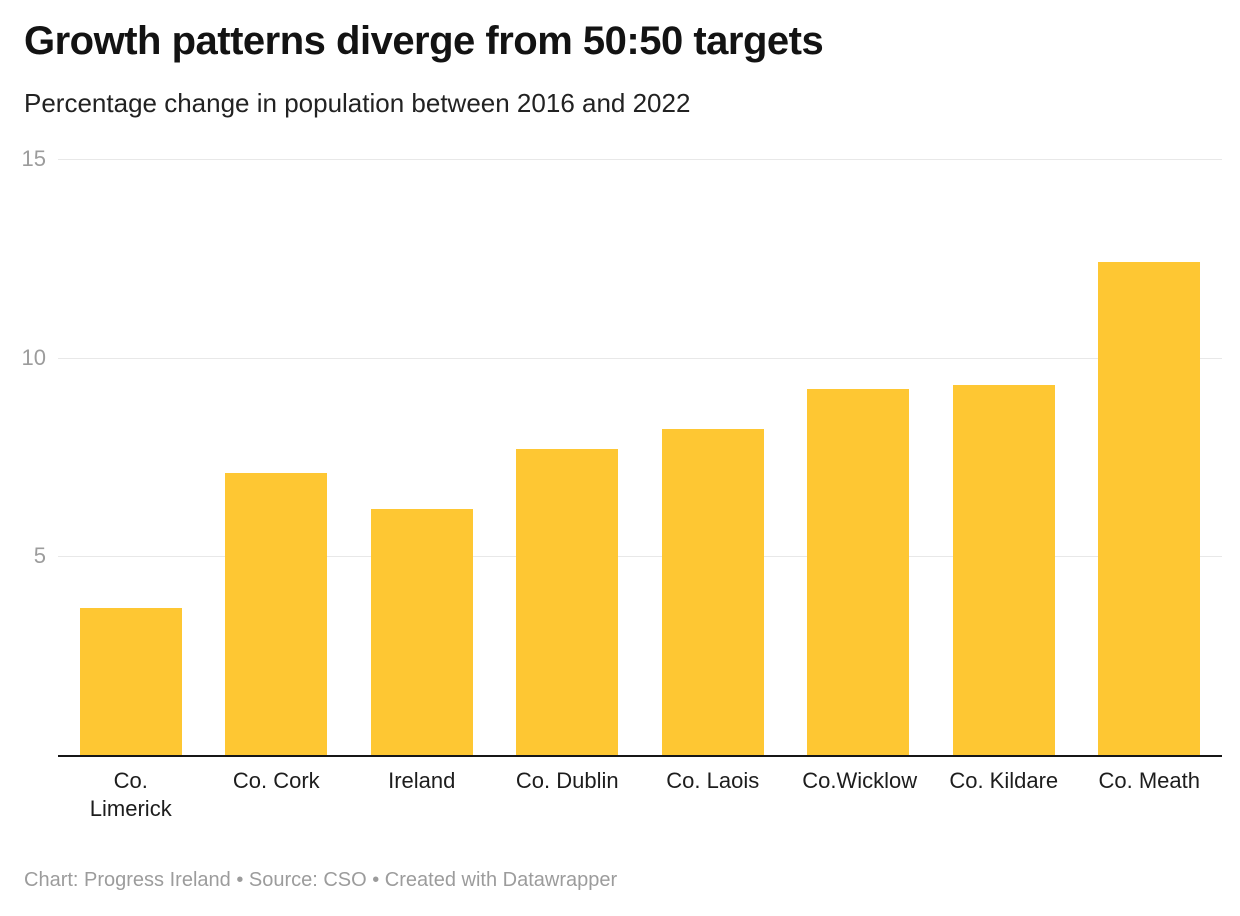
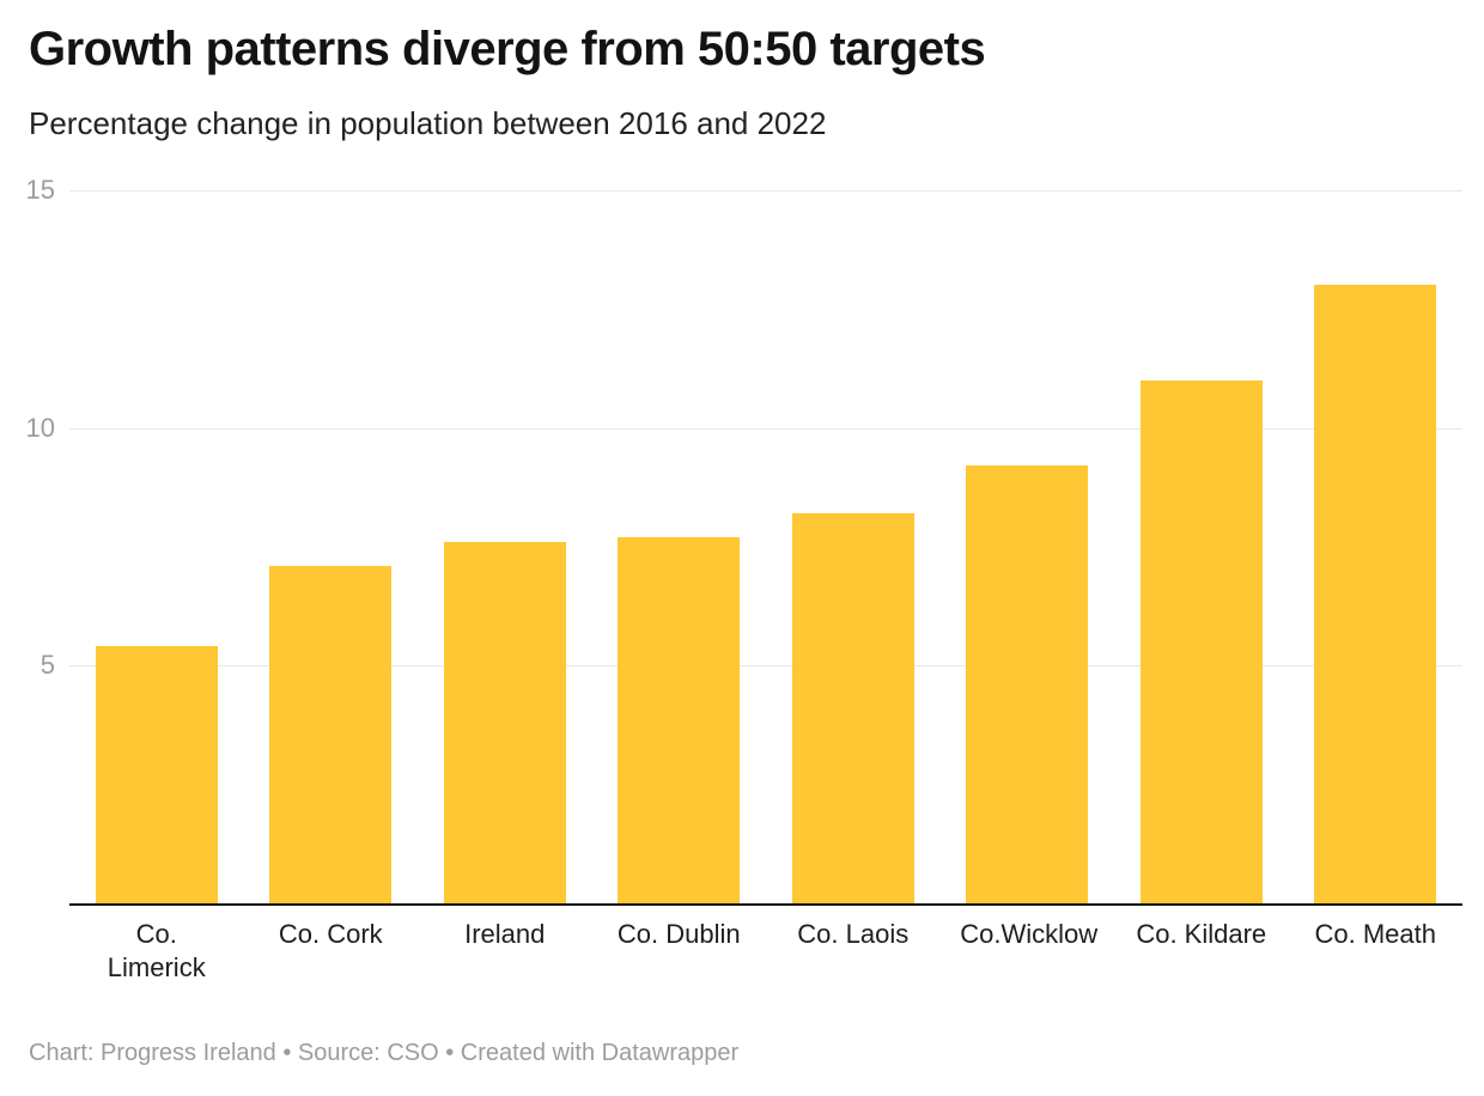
Co. Limerick: 3.7 -> 5.4
Ireland: 6.2 -> 7.6
Co. Kildare: 9.3 -> 11.0
Co. Meath: 12.4 -> 13.0
